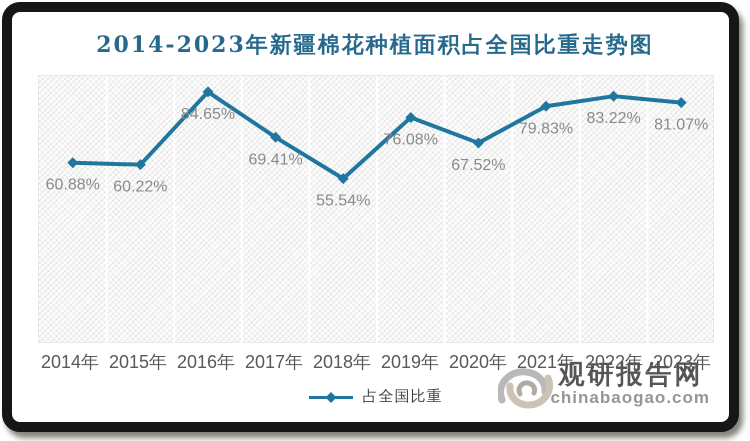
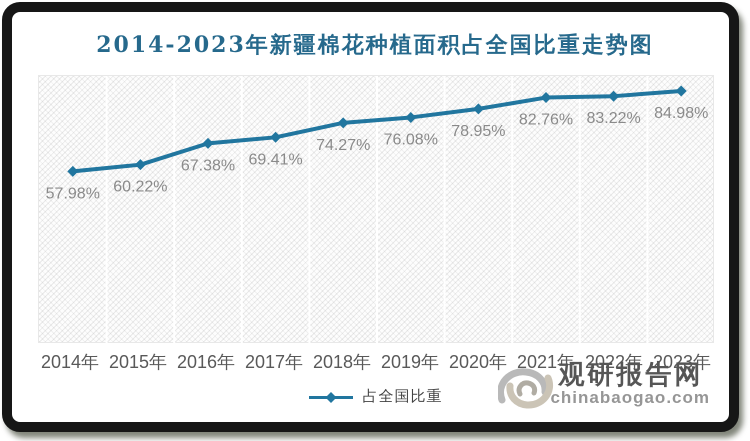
2014年: 60.88% -> 57.98%
2016年: 84.65% -> 67.38%
2018年: 55.54% -> 74.27%
2020年: 67.52% -> 78.95%
2021年: 79.83% -> 82.76%
2023年: 81.07% -> 84.98%
